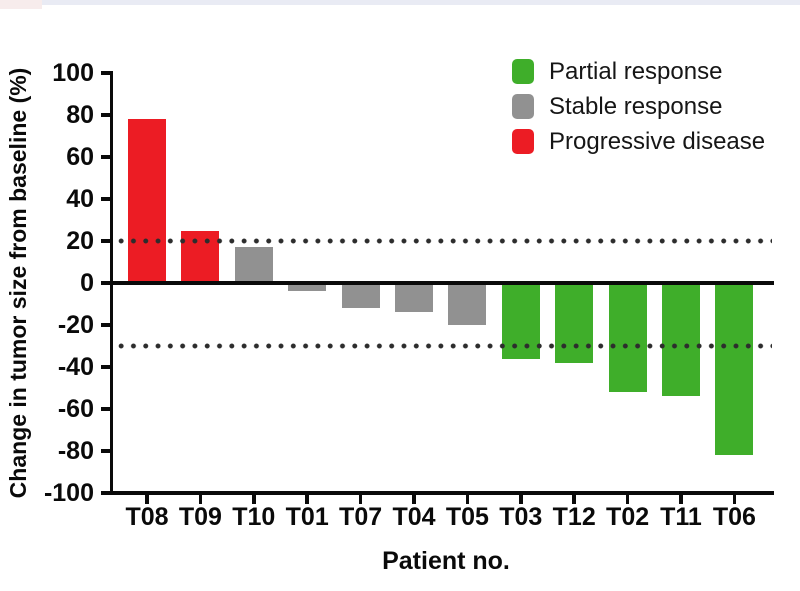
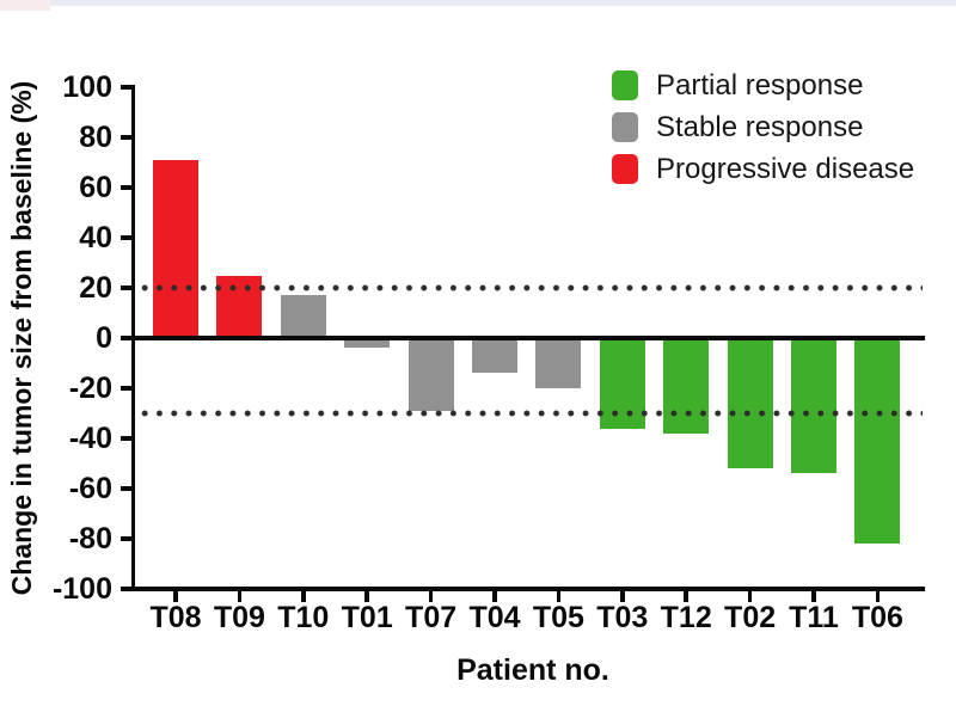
T08: 78 -> 71
T07: -12 -> -29
